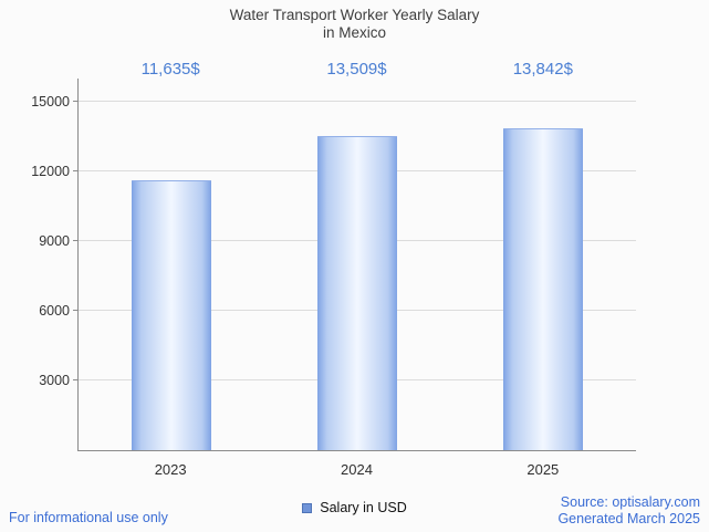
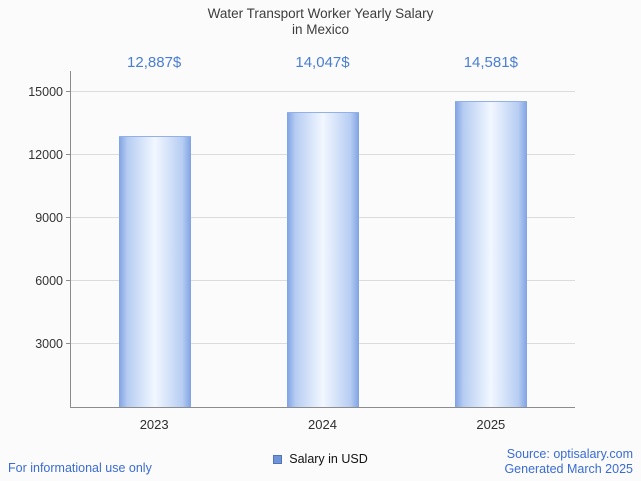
2023: 11,635 -> 12,887
2024: 13,509 -> 14,047
2025: 13,842 -> 14,581
